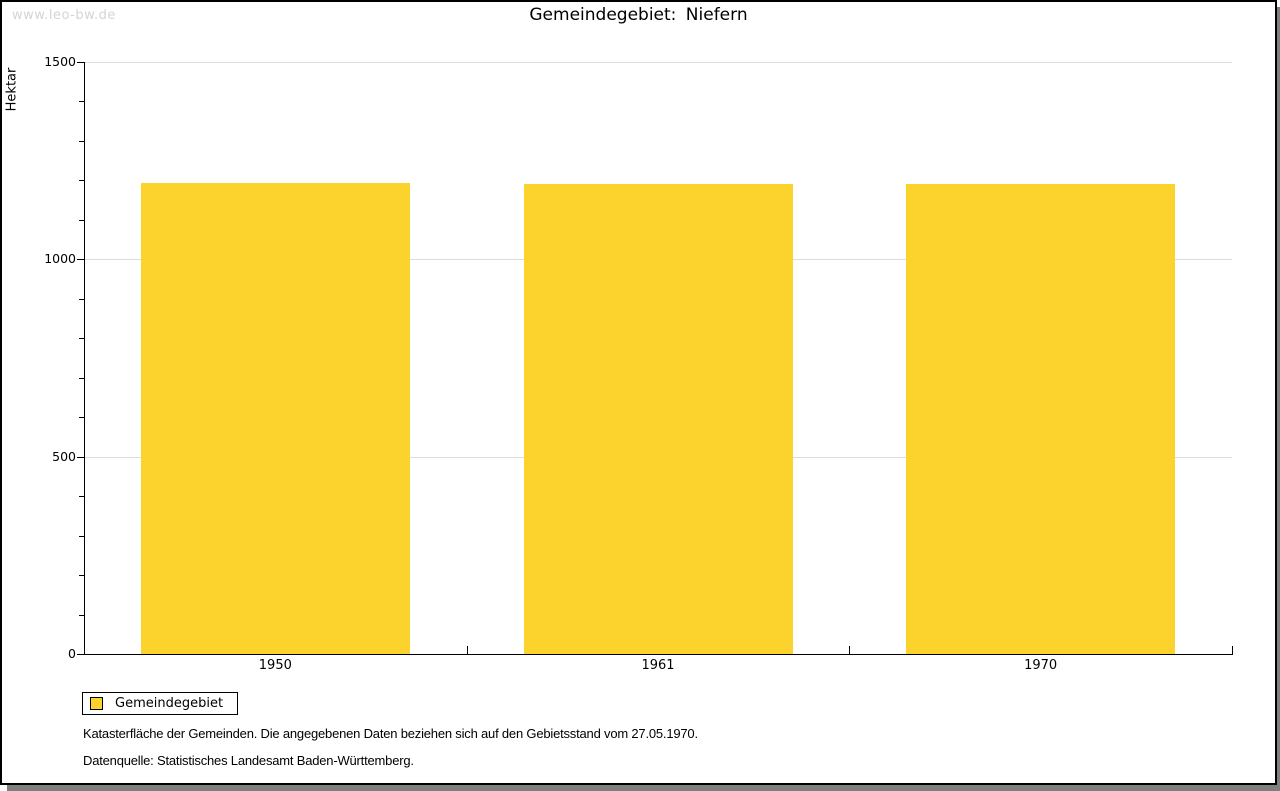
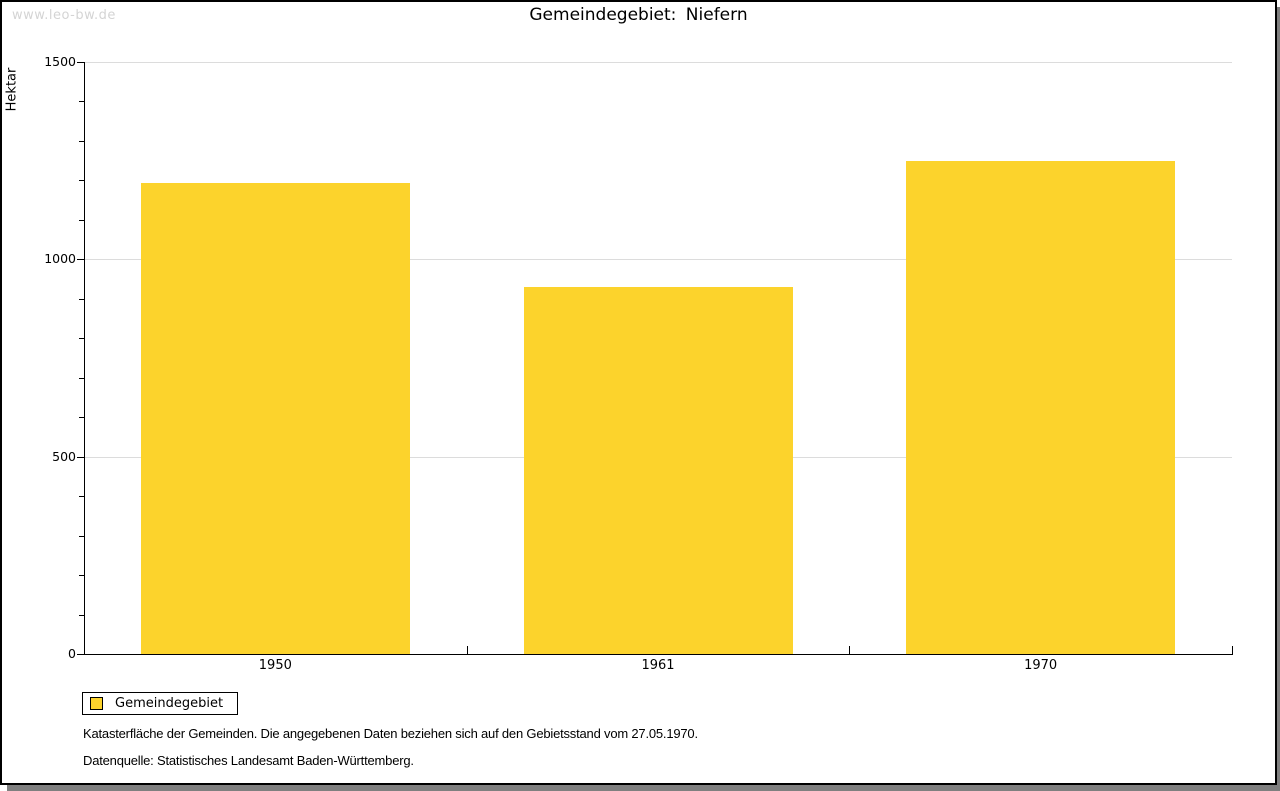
1961: 1190 -> 930
1970: 1190 -> 1250
